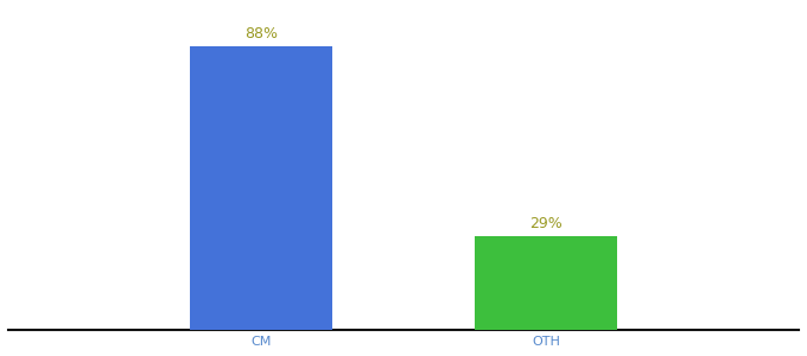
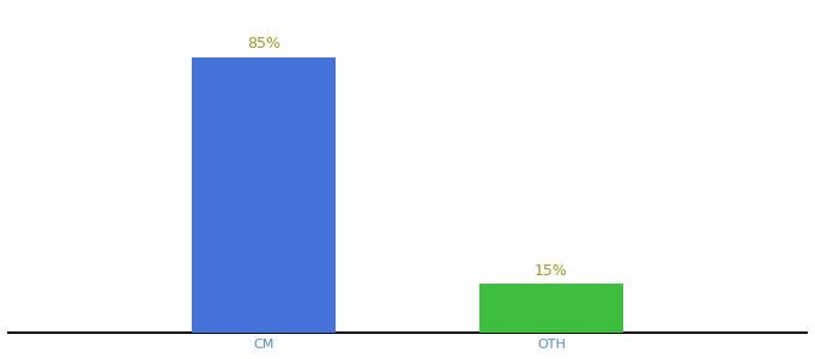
CM: 88% -> 85%
OTH: 29% -> 15%
